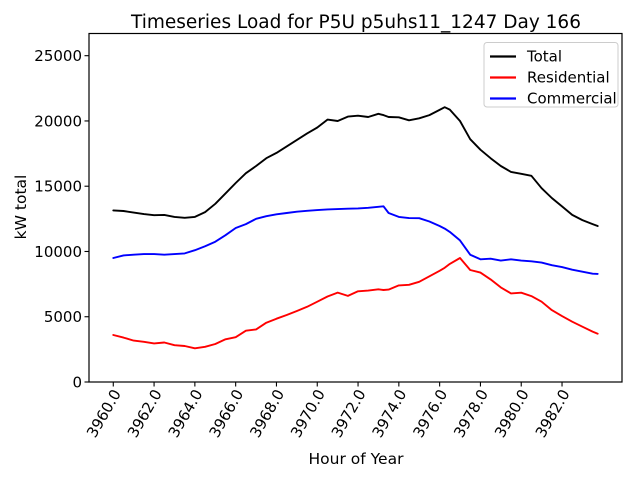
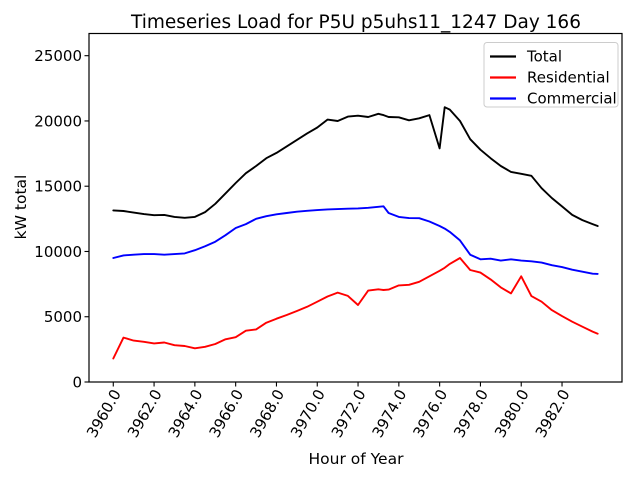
Residential/3960.0: 3600 -> 1800
Residential/3972.0: 7000 -> 5900
Total/3976.0: 20800 -> 17900
Residential/3980.0: 6800 -> 8100
